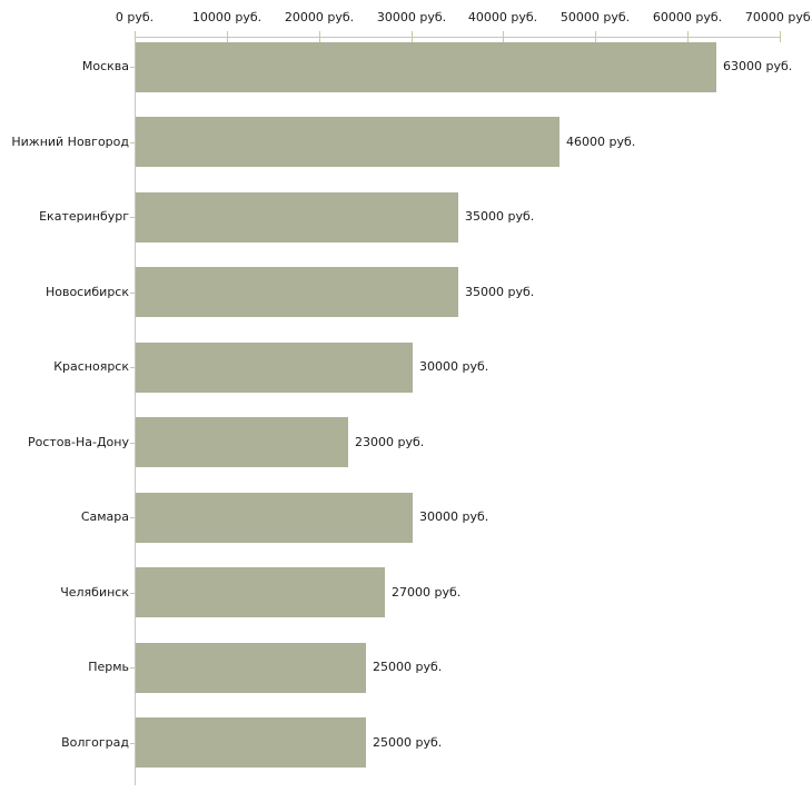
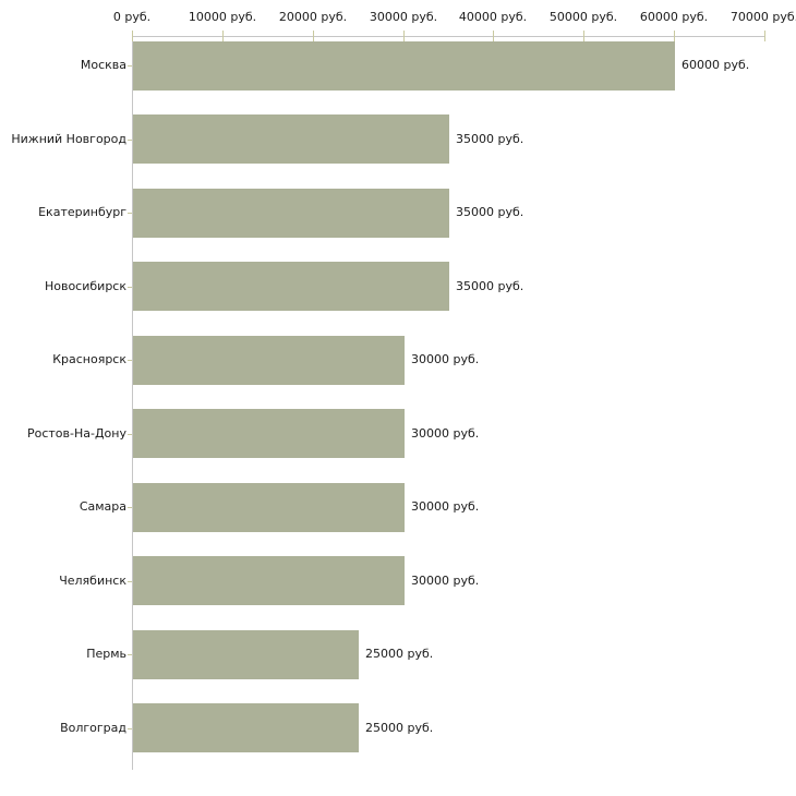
Москва: 63000 -> 60000
Нижний Новгород: 46000 -> 35000
Ростов-На-Дону: 23000 -> 30000
Челябинск: 27000 -> 30000
